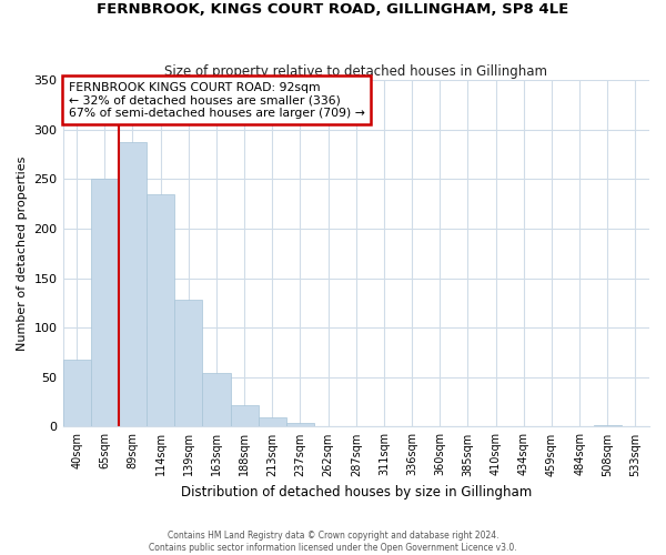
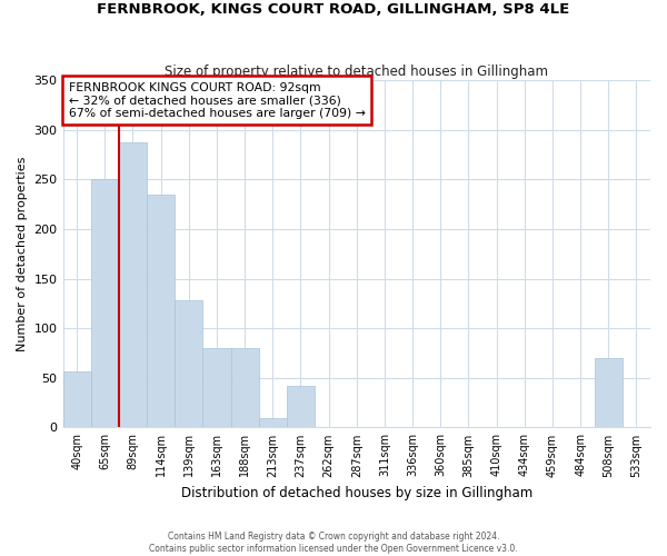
40sqm: 68 -> 56
163sqm: 54 -> 80
188sqm: 22 -> 80
237sqm: 4 -> 42
508sqm: 2 -> 70
